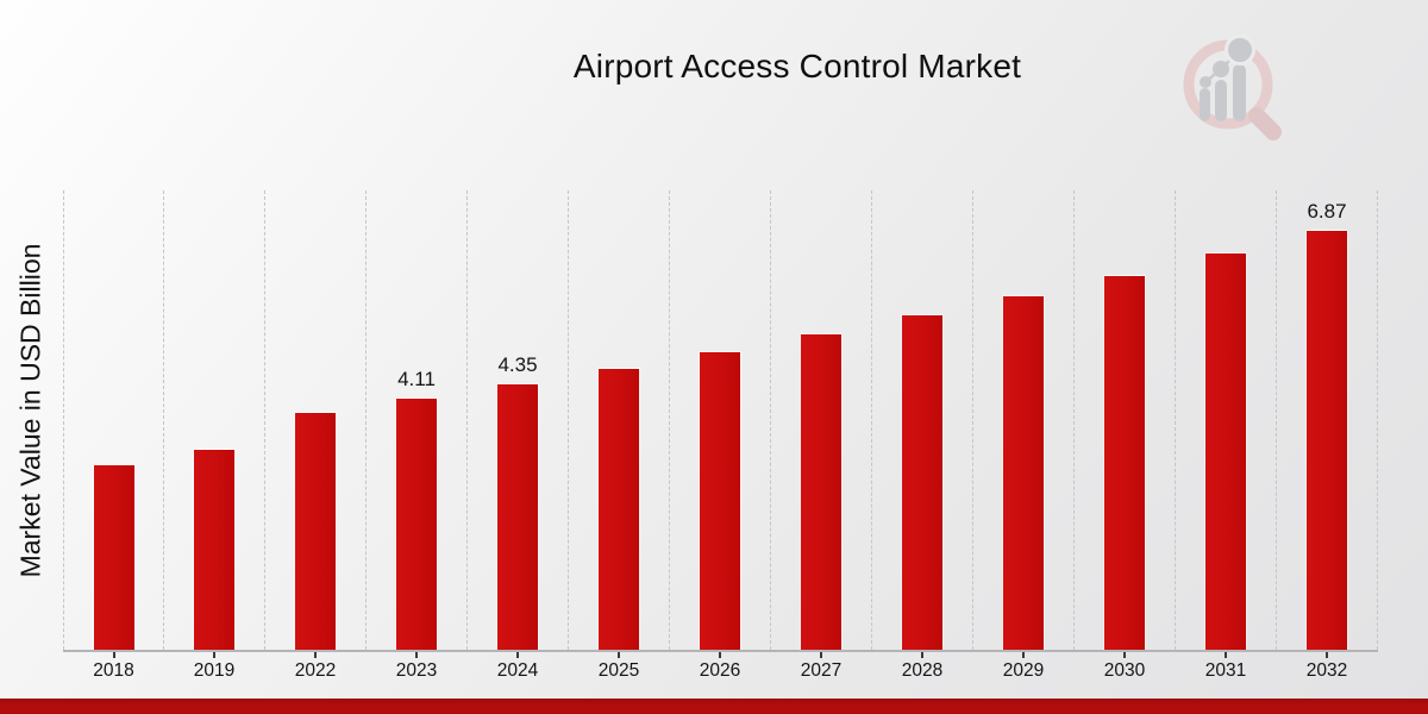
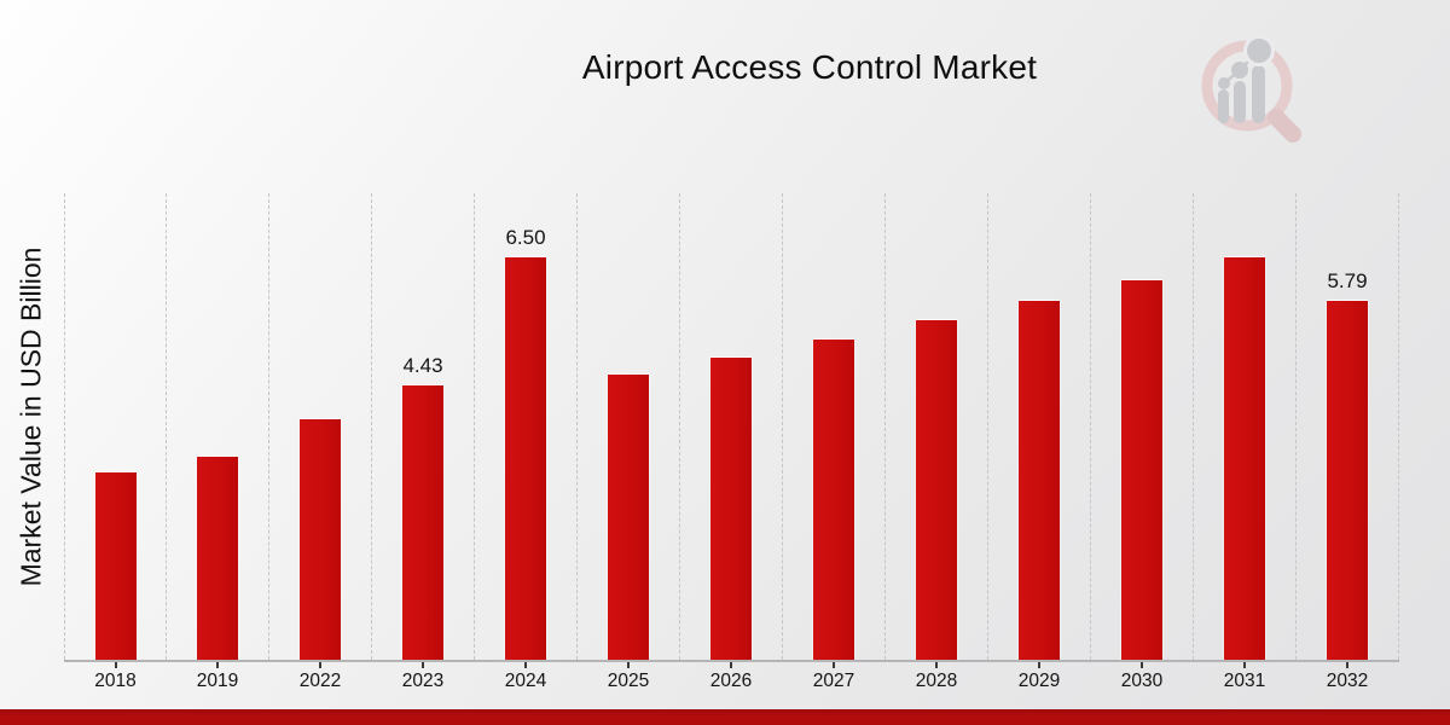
2023: 4.11 -> 4.43
2024: 4.35 -> 6.50
2032: 6.87 -> 5.79
